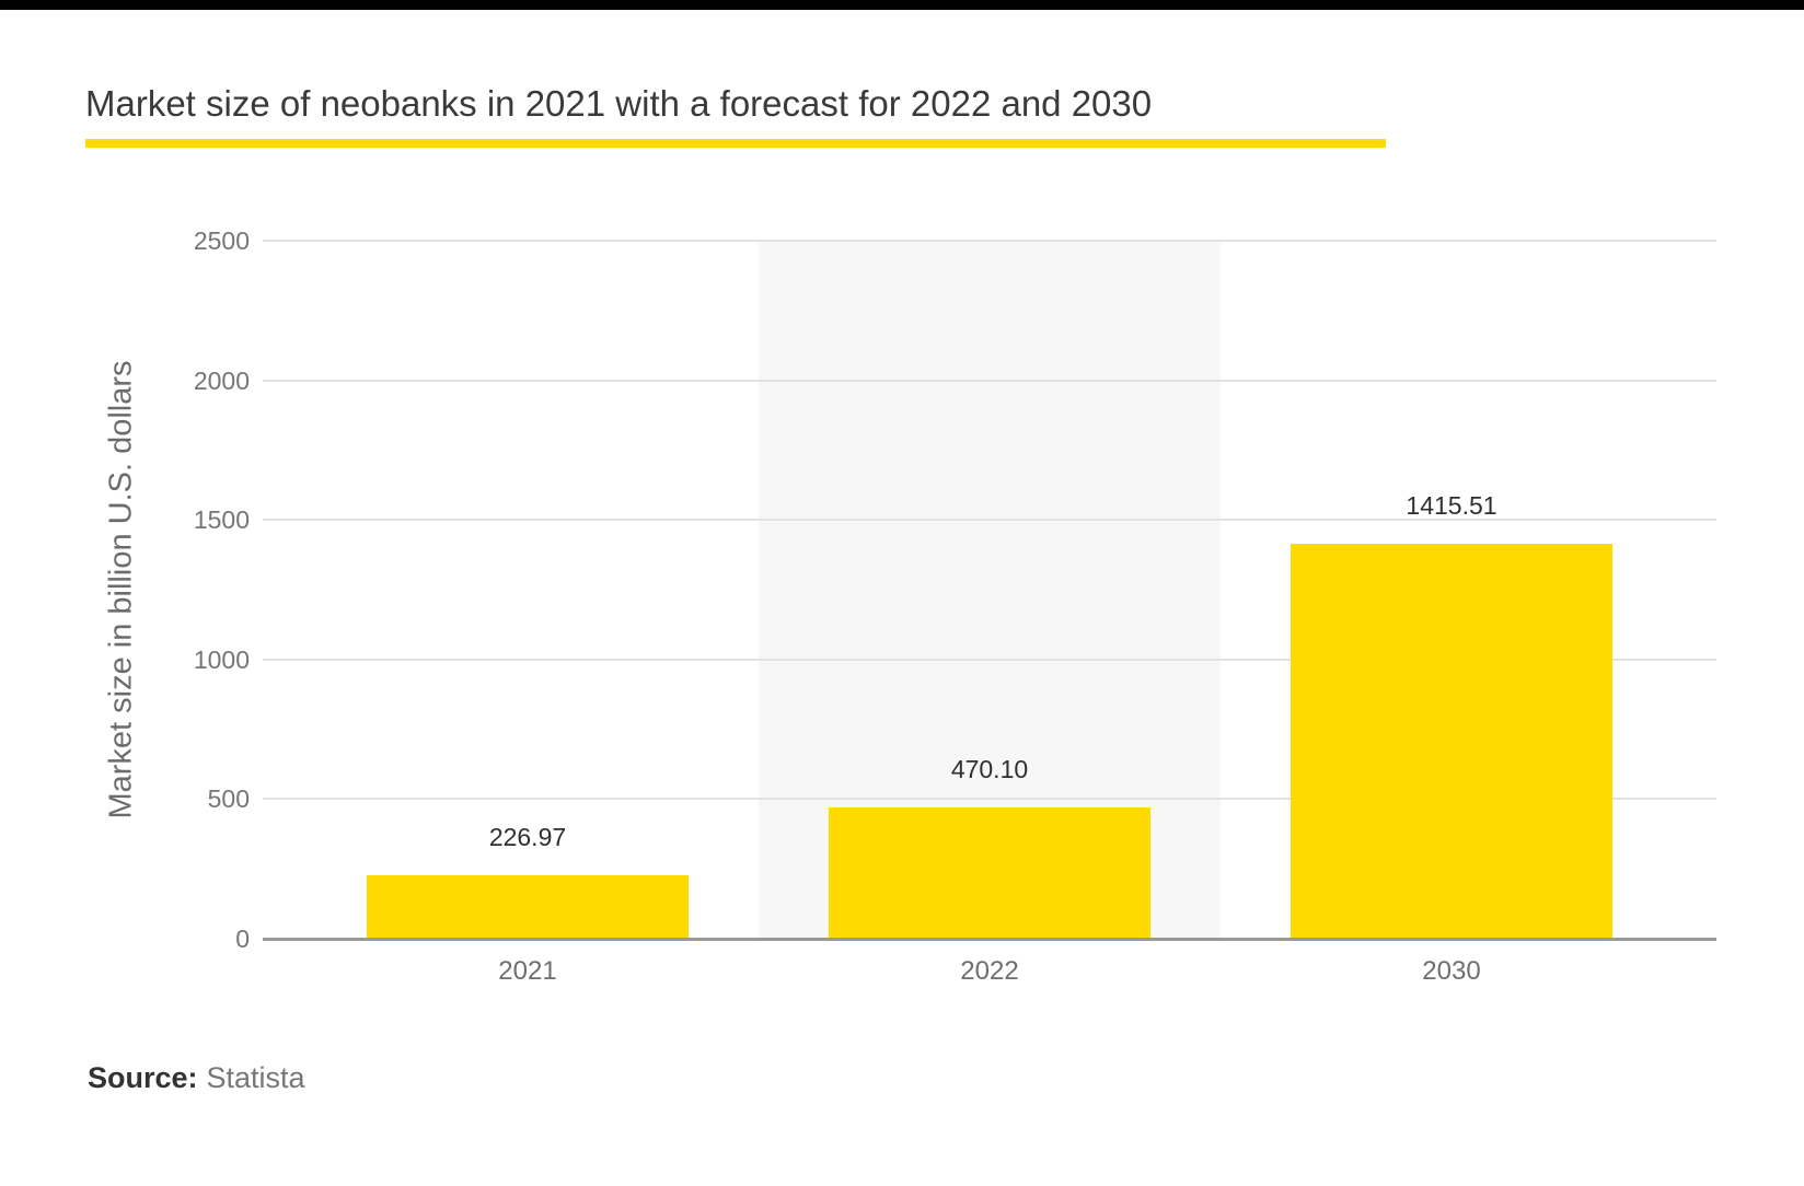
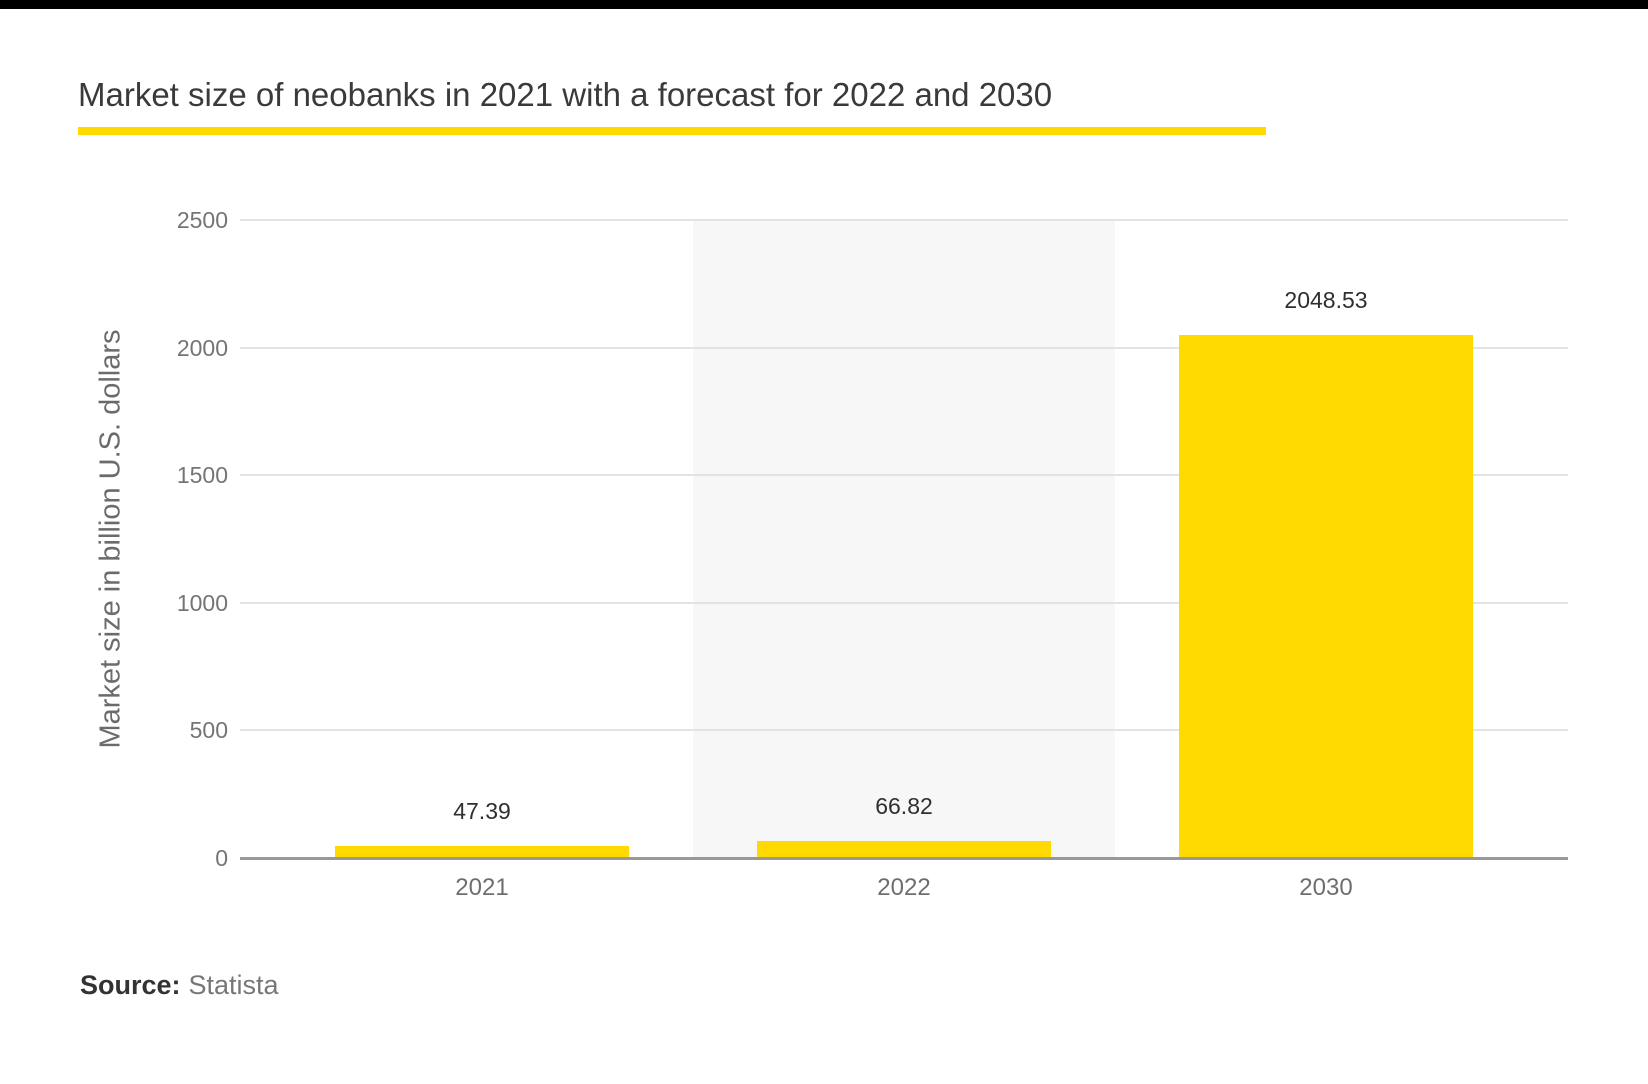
2021: 226.97 -> 47.39
2022: 470.10 -> 66.82
2030: 1415.51 -> 2048.53
